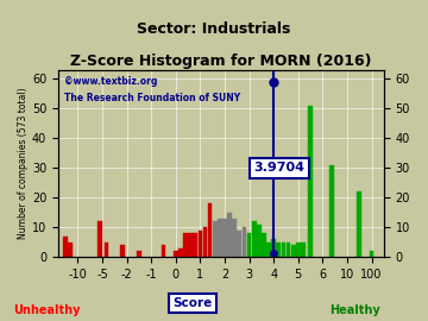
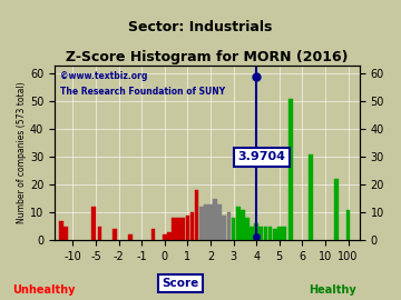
100: 2 -> 11
